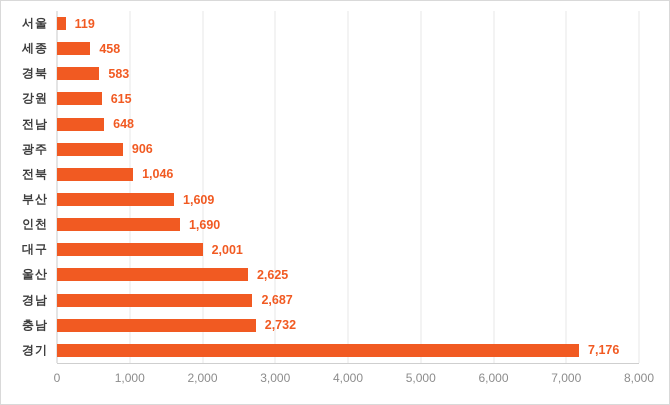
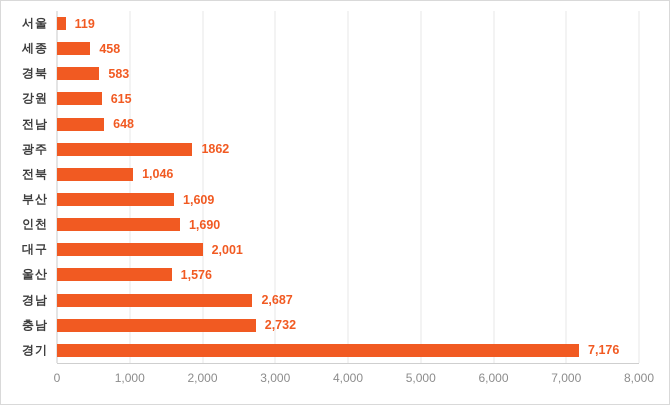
광주: 906 -> 1862
울산: 2,625 -> 1,576
